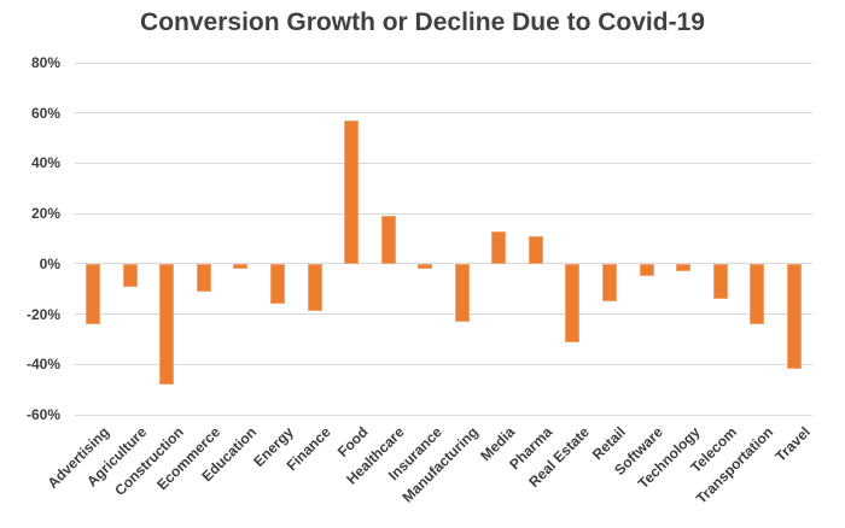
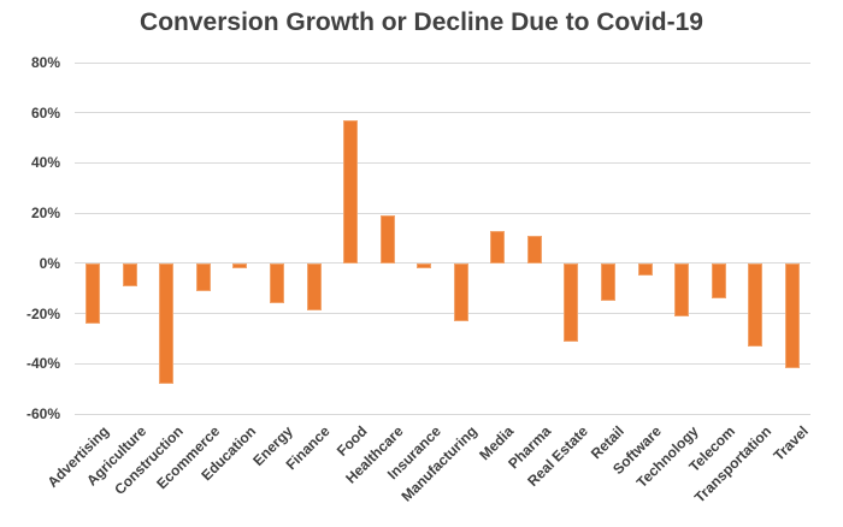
Technology: -3% -> -21%
Transportation: -24% -> -33%
